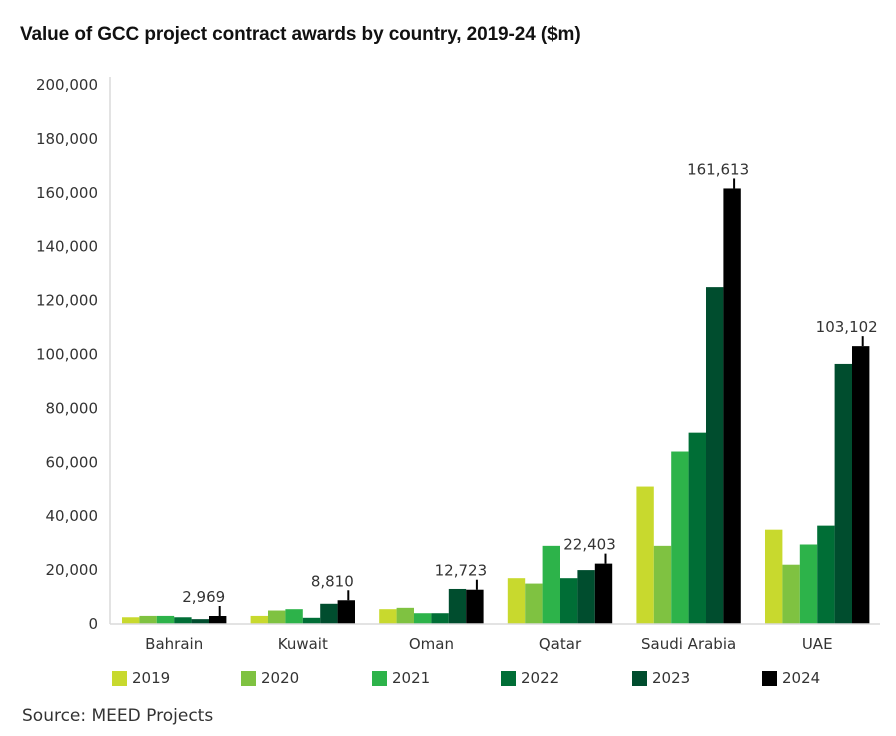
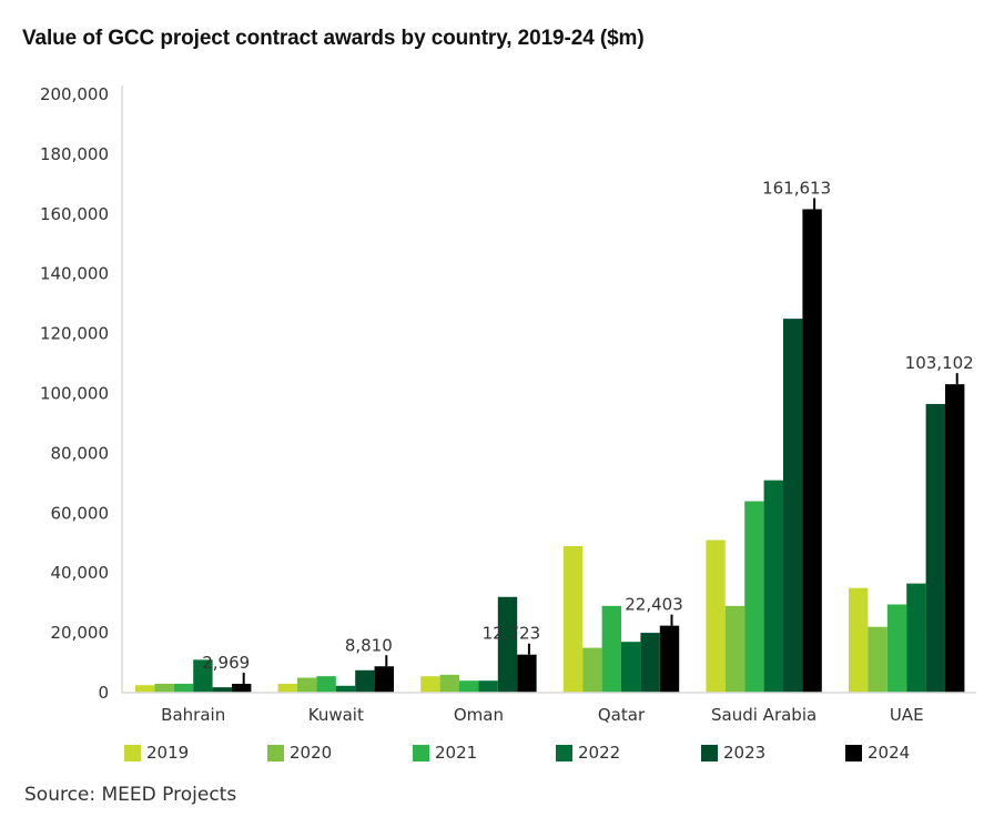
2022/Bahrain: 2000 -> 11000
2023/Oman: 13000 -> 32000
2019/Qatar: 17000 -> 49000
